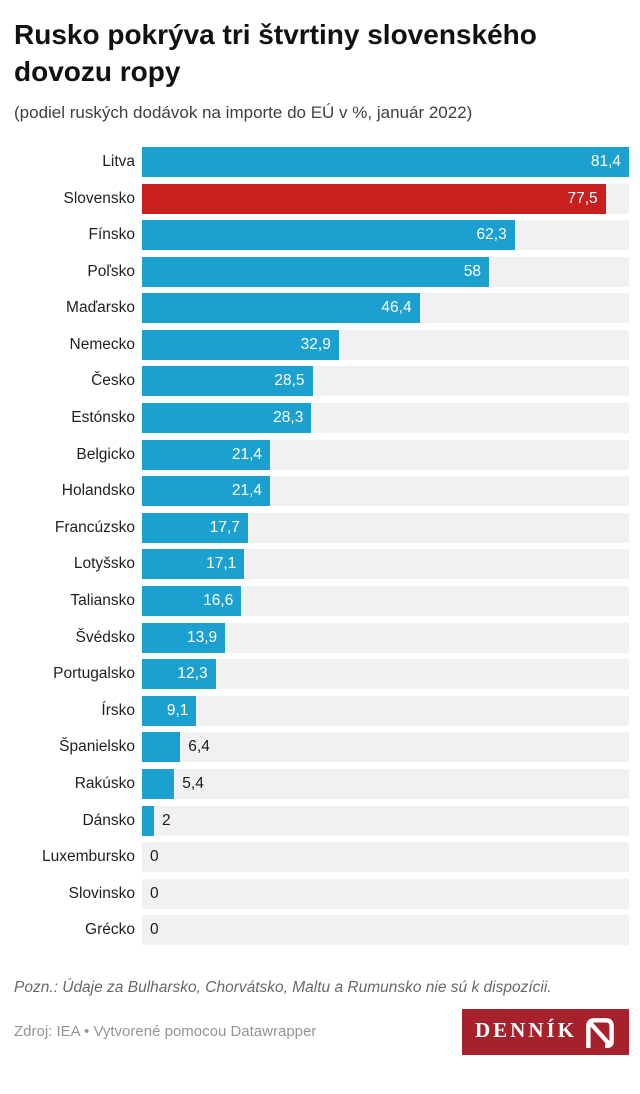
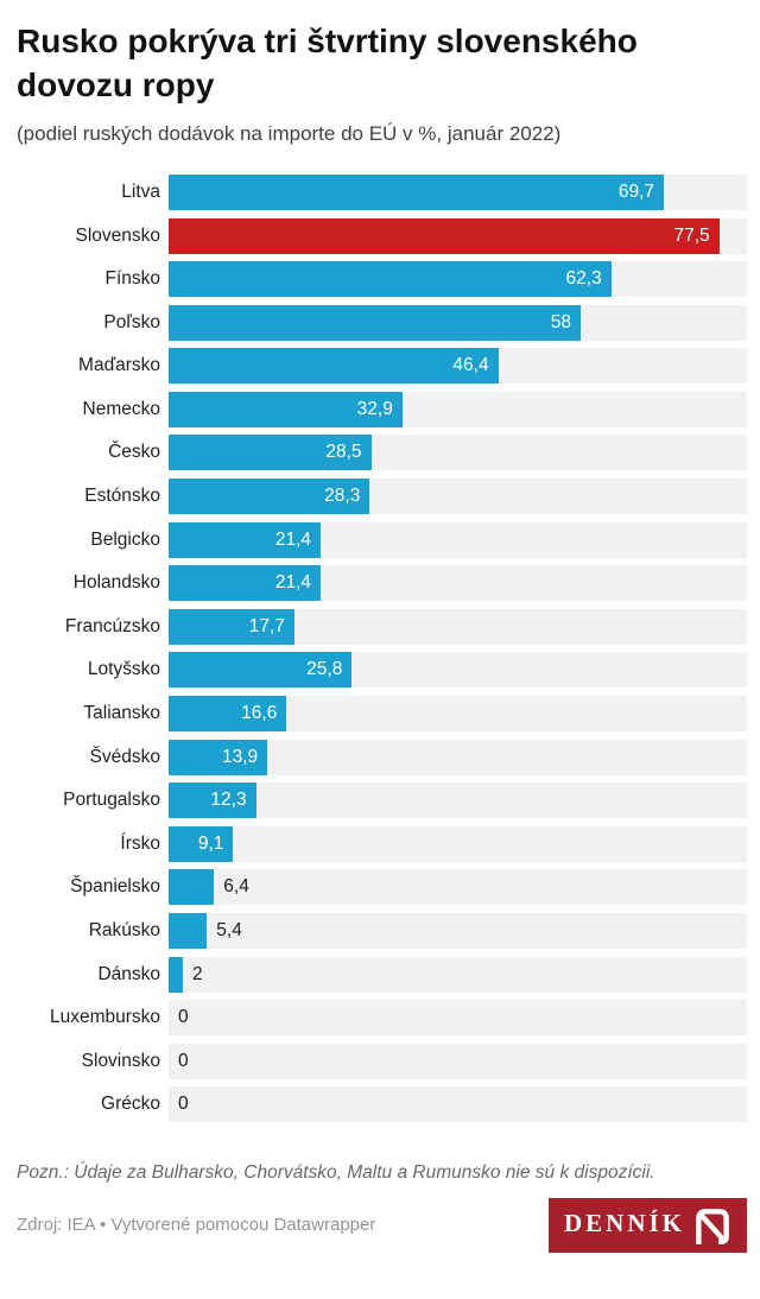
Litva: 81,4 -> 69,7
Lotyšsko: 17,1 -> 25,8
